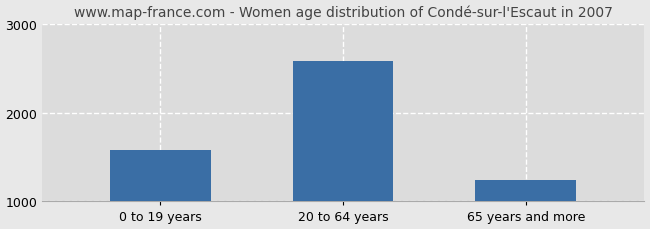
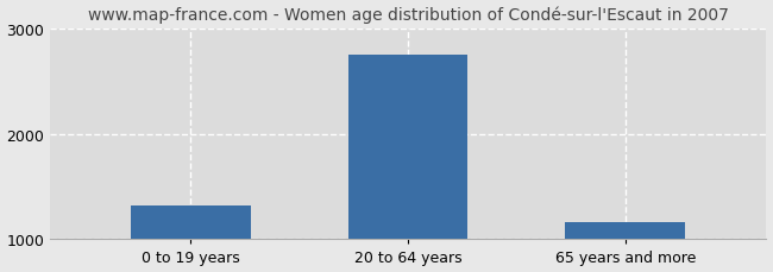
0 to 19 years: 1580 -> 1320
20 to 64 years: 2580 -> 2760
65 years and more: 1240 -> 1150
